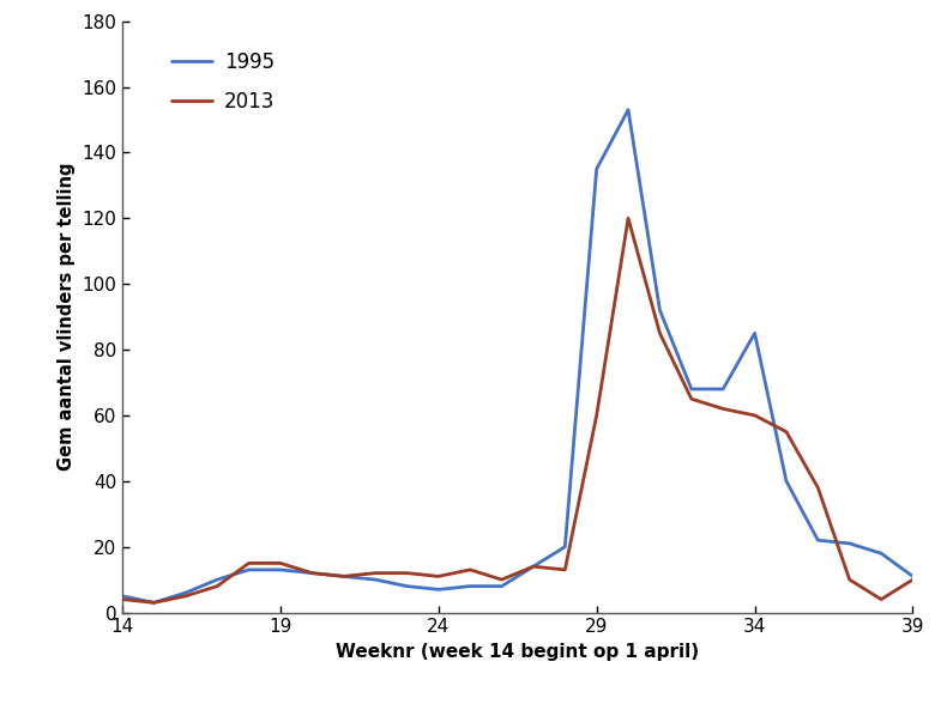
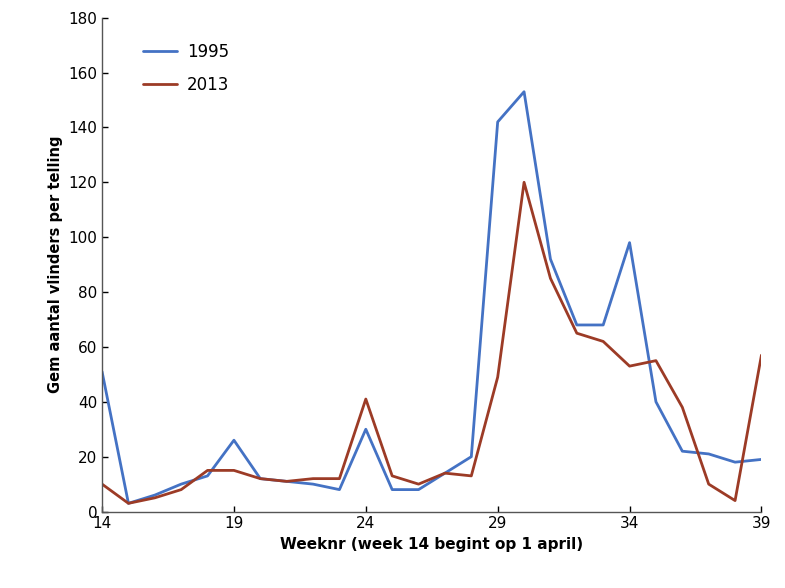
1995/14: 5 -> 51
2013/14: 4 -> 10
1995/19: 13 -> 26
1995/24: 7 -> 30
2013/24: 11 -> 41
1995/29: 135 -> 142
2013/29: 60 -> 49
1995/34: 85 -> 98
2013/34: 60 -> 53
1995/39: 11 -> 19
2013/39: 10 -> 57
